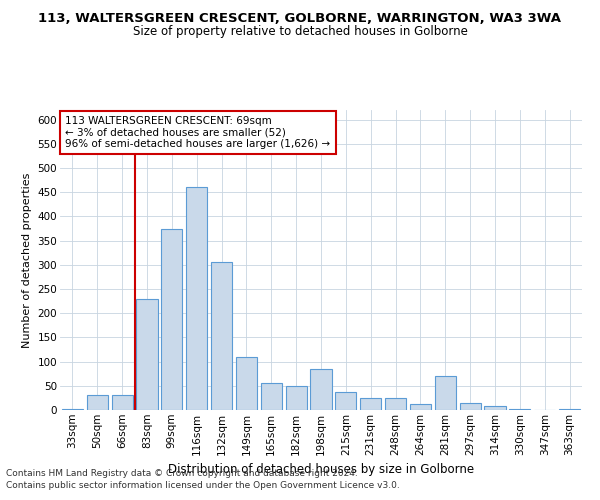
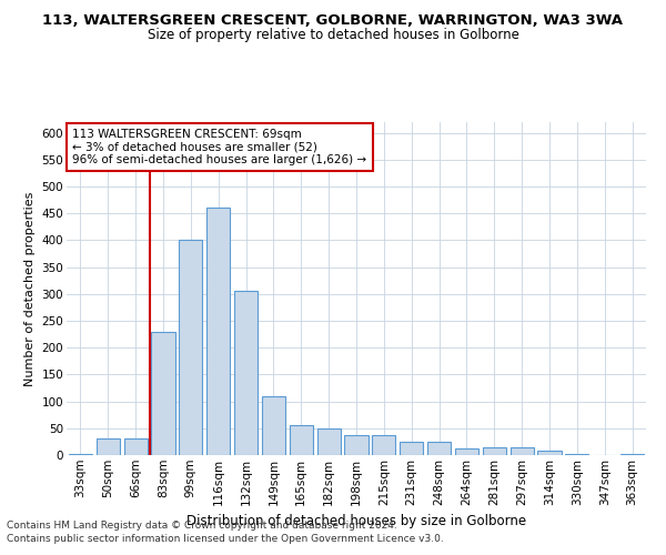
99sqm: 375 -> 400
198sqm: 85 -> 38
281sqm: 70 -> 15
